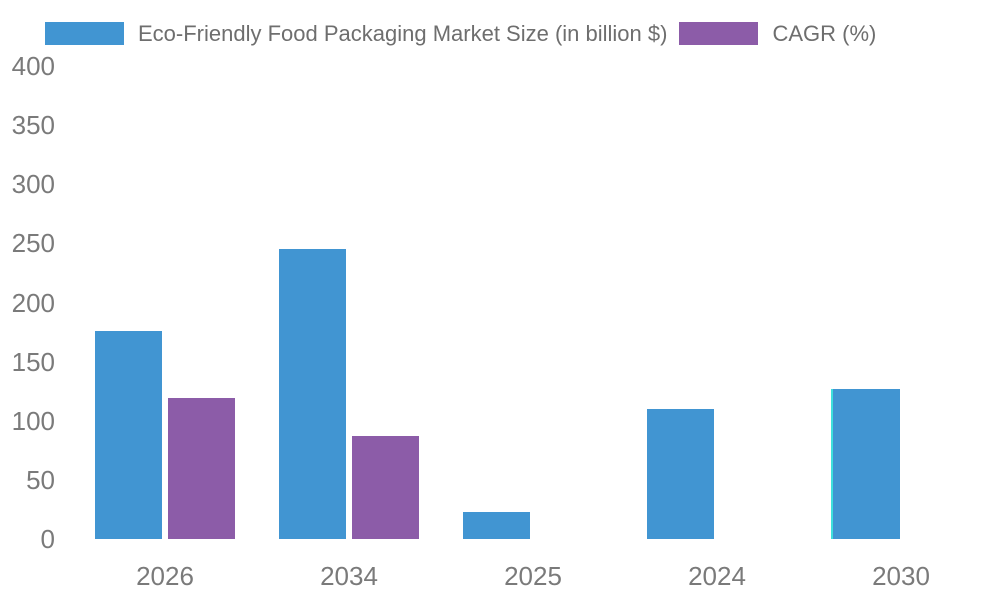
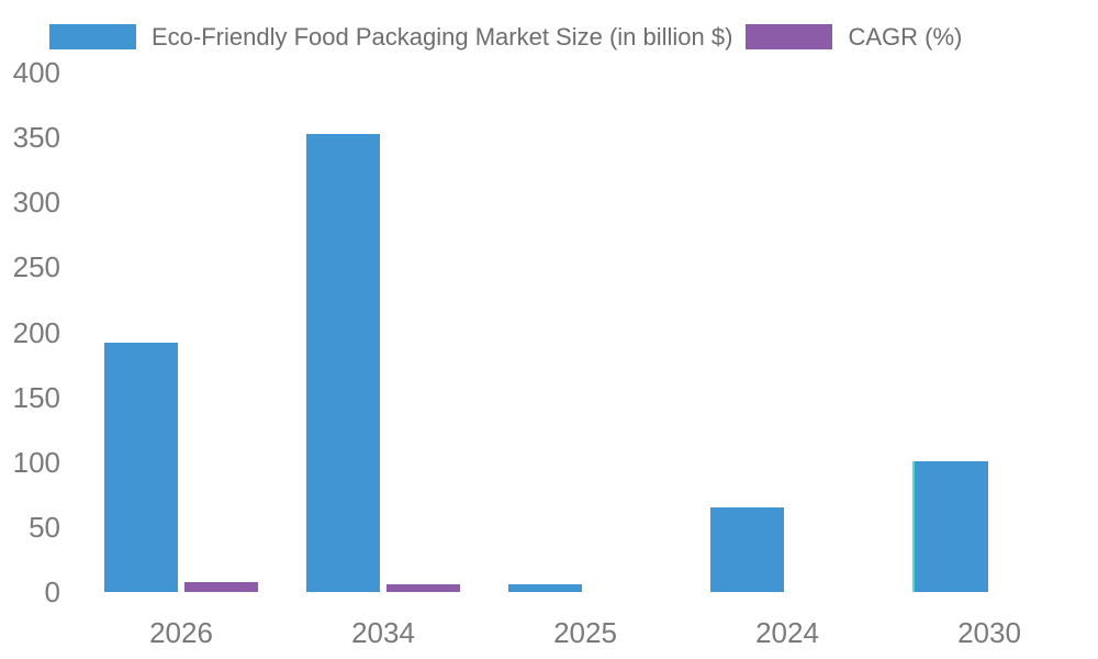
Eco-Friendly Food Packaging Market Size (in billion $)/2026: 176 -> 192
CAGR (%)/2026: 119 -> 8
Eco-Friendly Food Packaging Market Size (in billion $)/2034: 245 -> 352
CAGR (%)/2034: 87 -> 6
Eco-Friendly Food Packaging Market Size (in billion $)/2025: 23 -> 6
Eco-Friendly Food Packaging Market Size (in billion $)/2024: 110 -> 66
Eco-Friendly Food Packaging Market Size (in billion $)/2030: 127 -> 100
